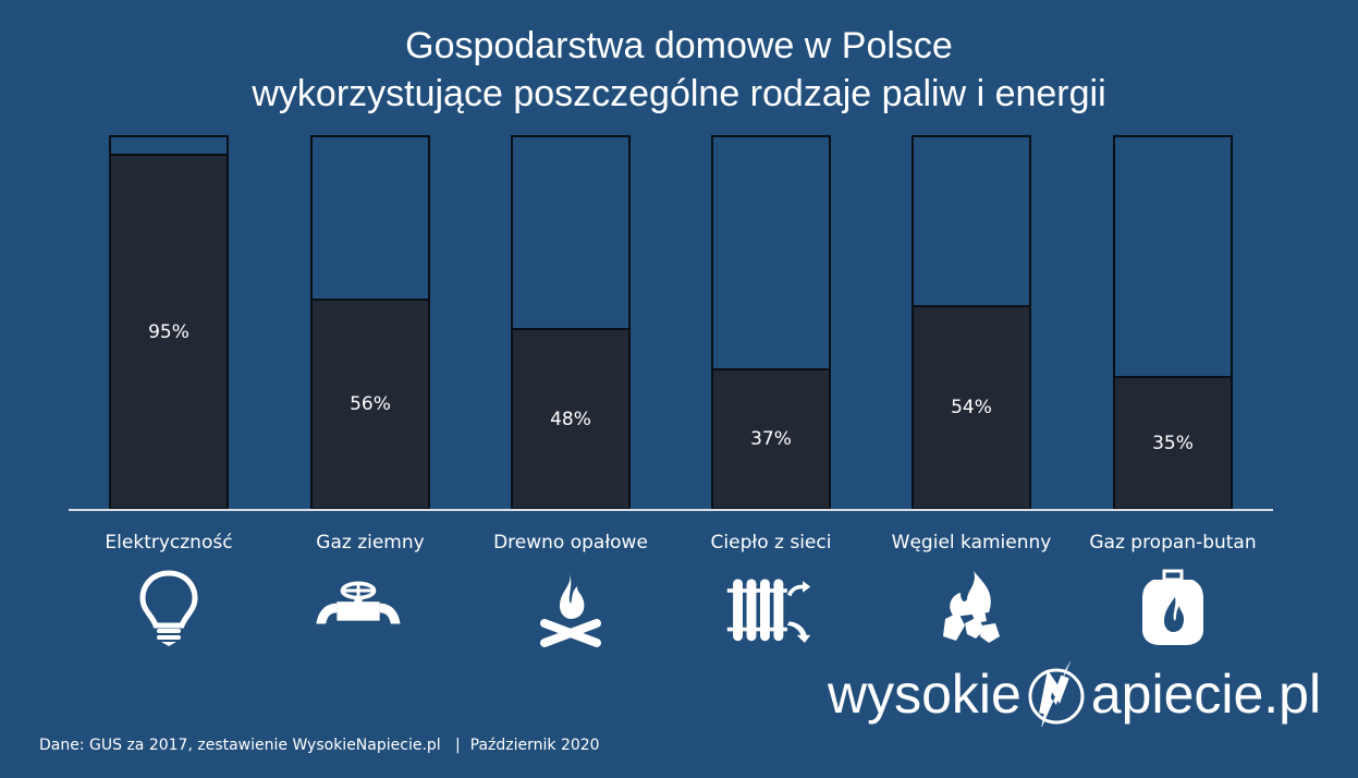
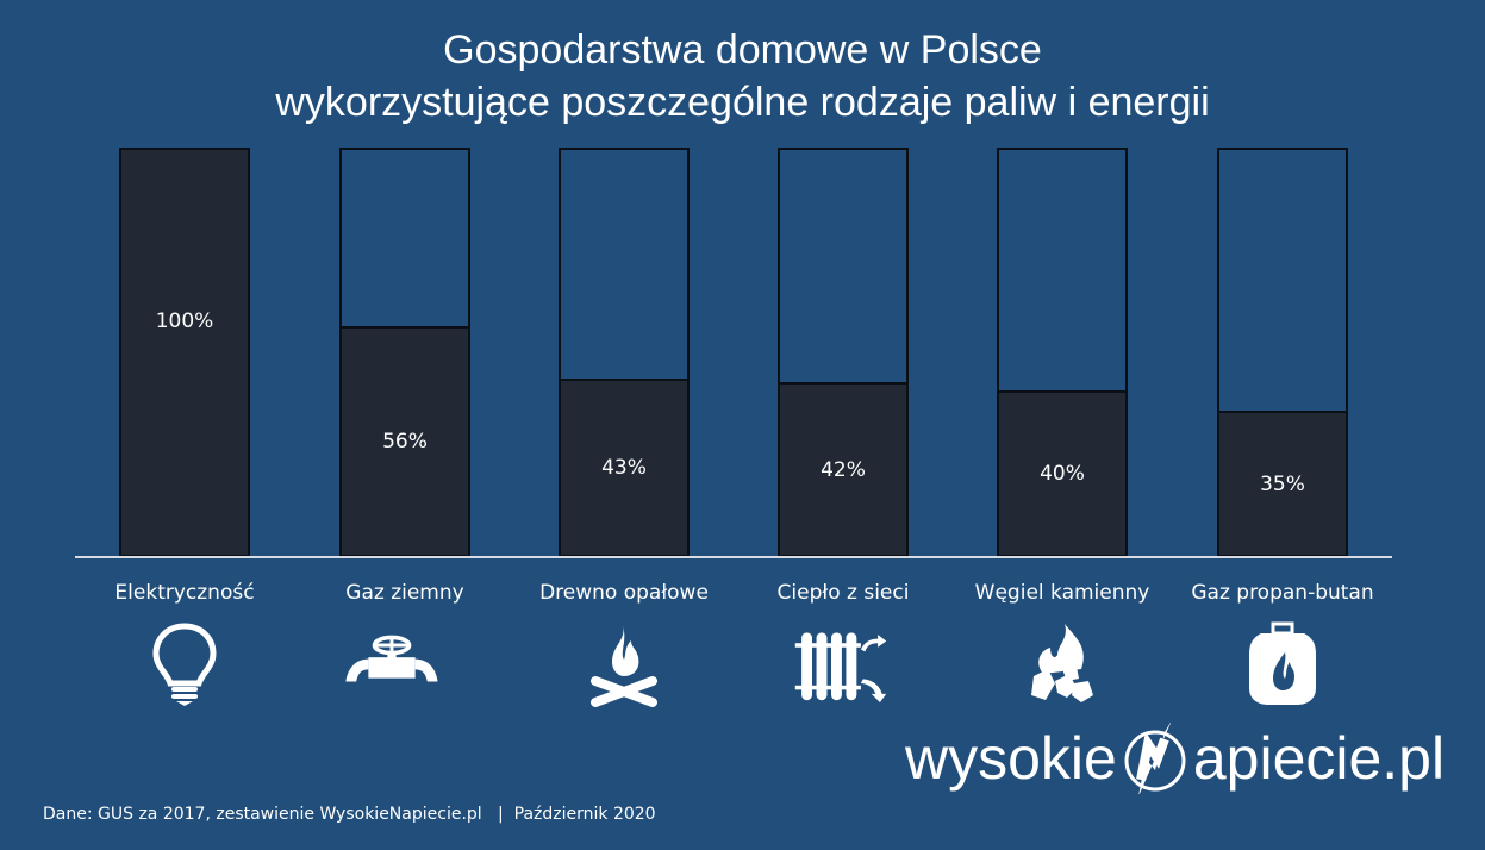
Elektryczność: 95% -> 100%
Drewno opałowe: 48% -> 43%
Ciepło z sieci: 37% -> 42%
Węgiel kamienny: 54% -> 40%
